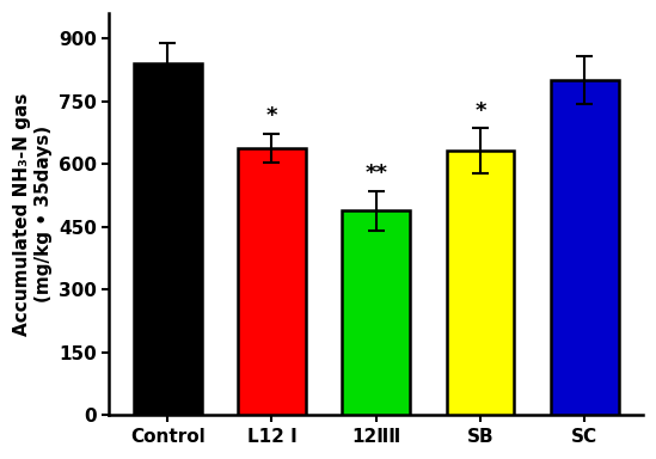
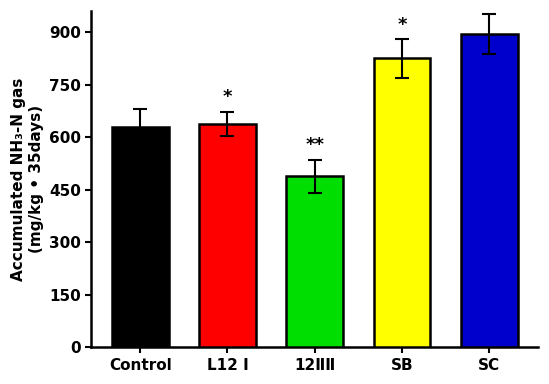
Control: 840 -> 630
SB: 632 -> 825
SC: 800 -> 895
